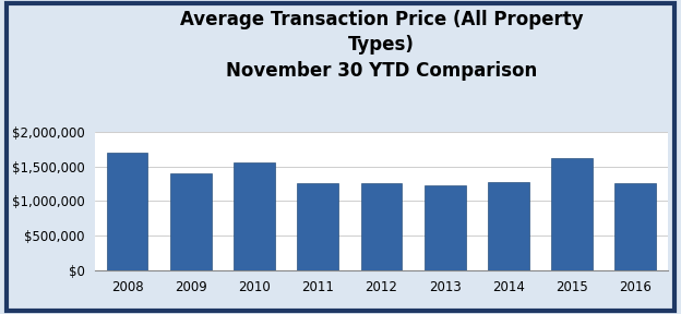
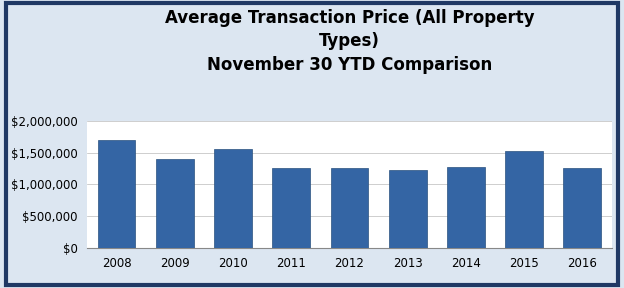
2015: $1,620,000 -> $1,520,000
